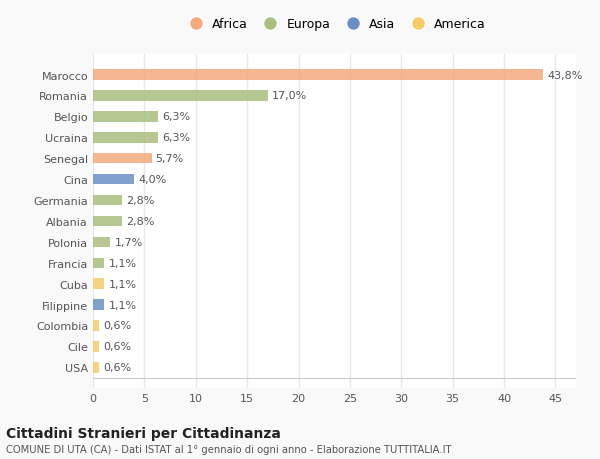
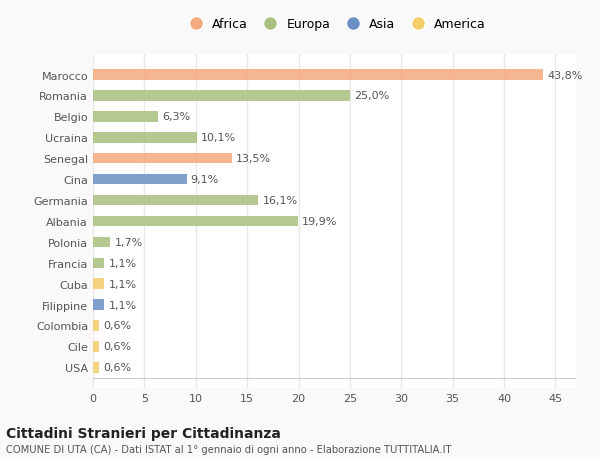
Romania: 17,0% -> 25,0%
Ucraina: 6,3% -> 10,1%
Senegal: 5,7% -> 13,5%
Cina: 4,0% -> 9,1%
Germania: 2,8% -> 16,1%
Albania: 2,8% -> 19,9%
